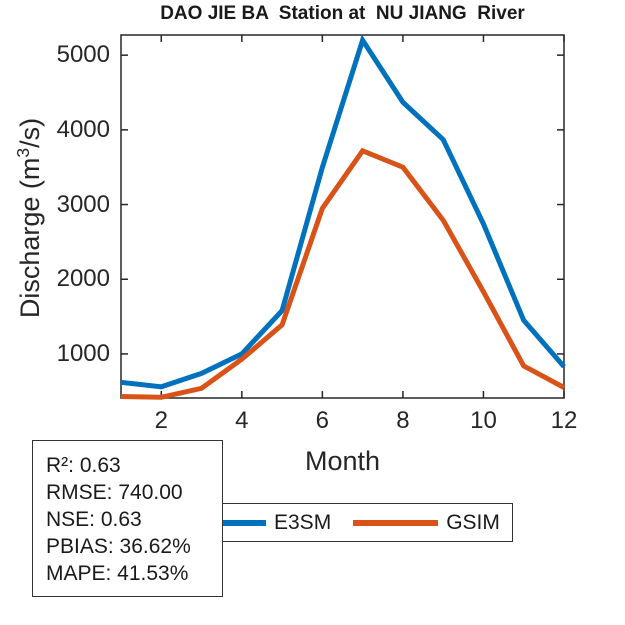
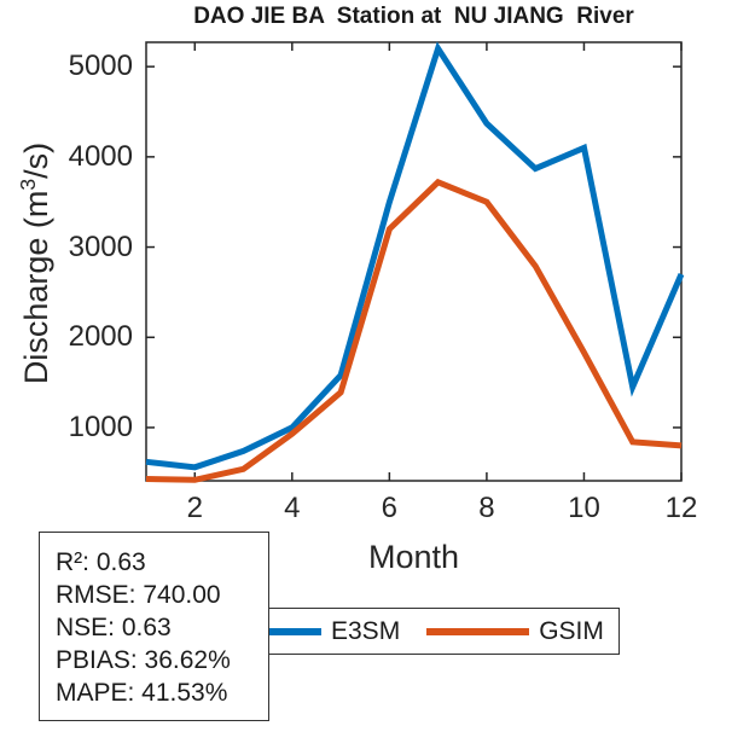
GSIM/6: 3000 -> 3200
E3SM/10: 2700 -> 4100
E3SM/12: 800 -> 2700
GSIM/12: 600 -> 800
